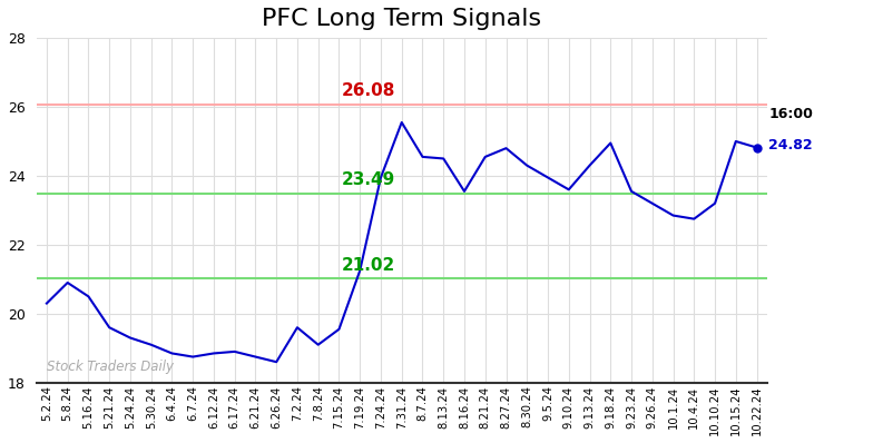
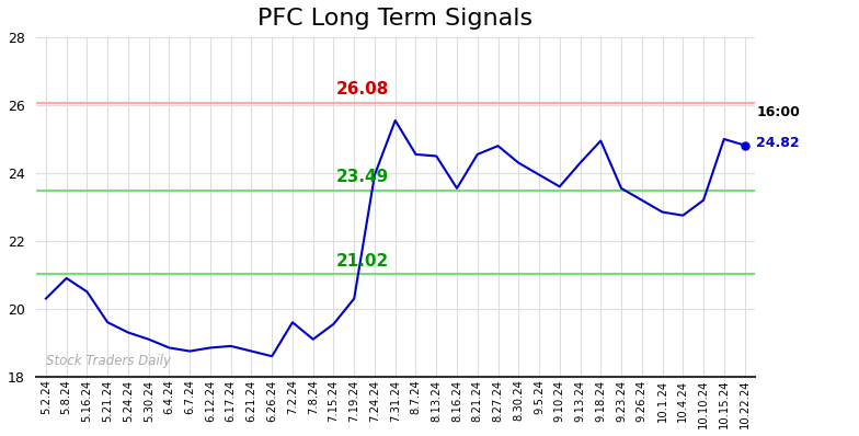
7.19.24: 21.25 -> 20.30
